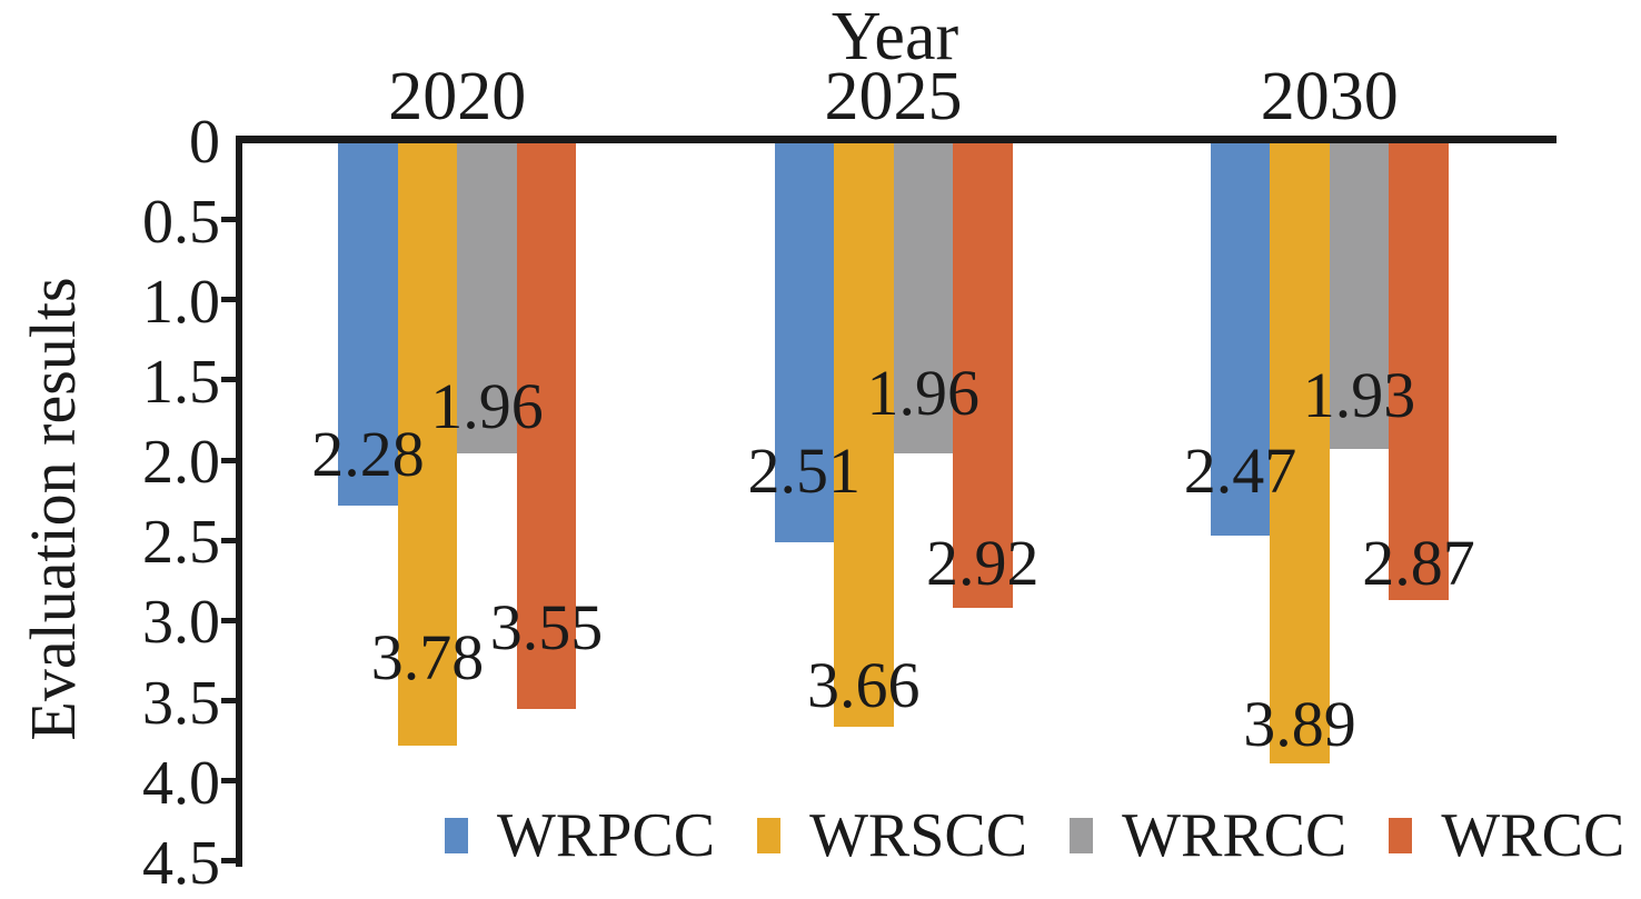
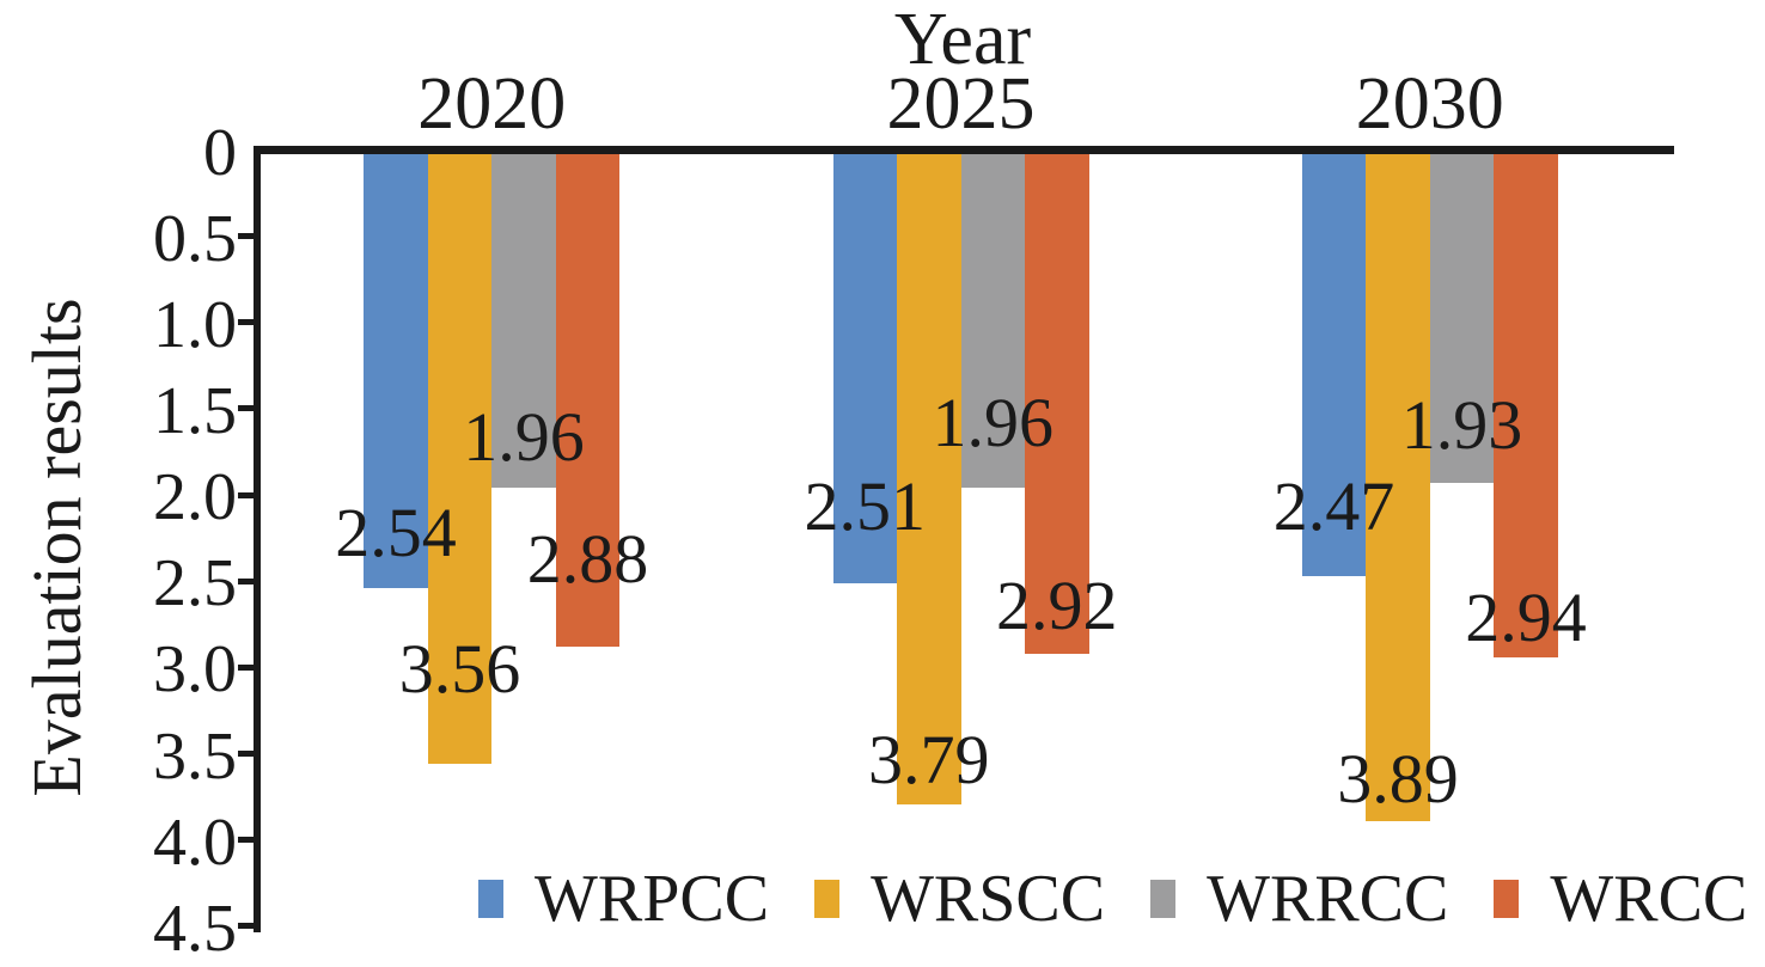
WRPCC/2020: 2.28 -> 2.54
WRSCC/2020: 3.78 -> 3.56
WRCC/2020: 3.55 -> 2.88
WRSCC/2025: 3.66 -> 3.79
WRCC/2030: 2.87 -> 2.94
